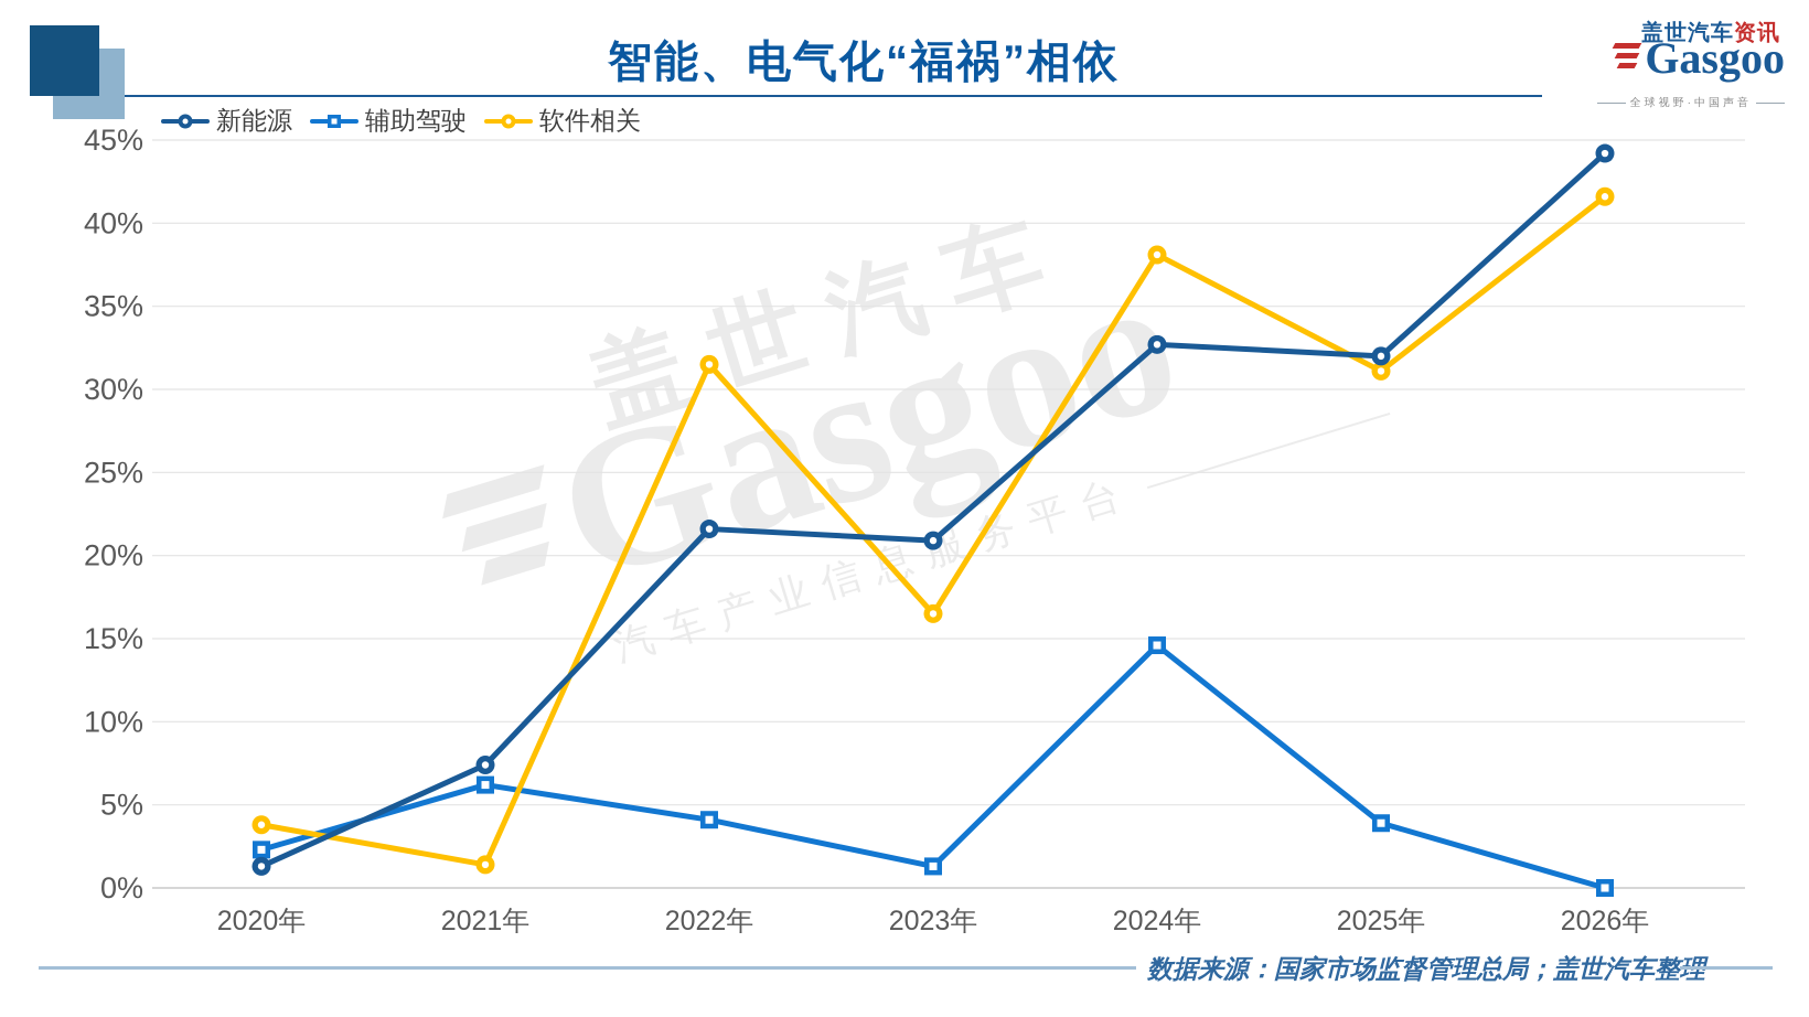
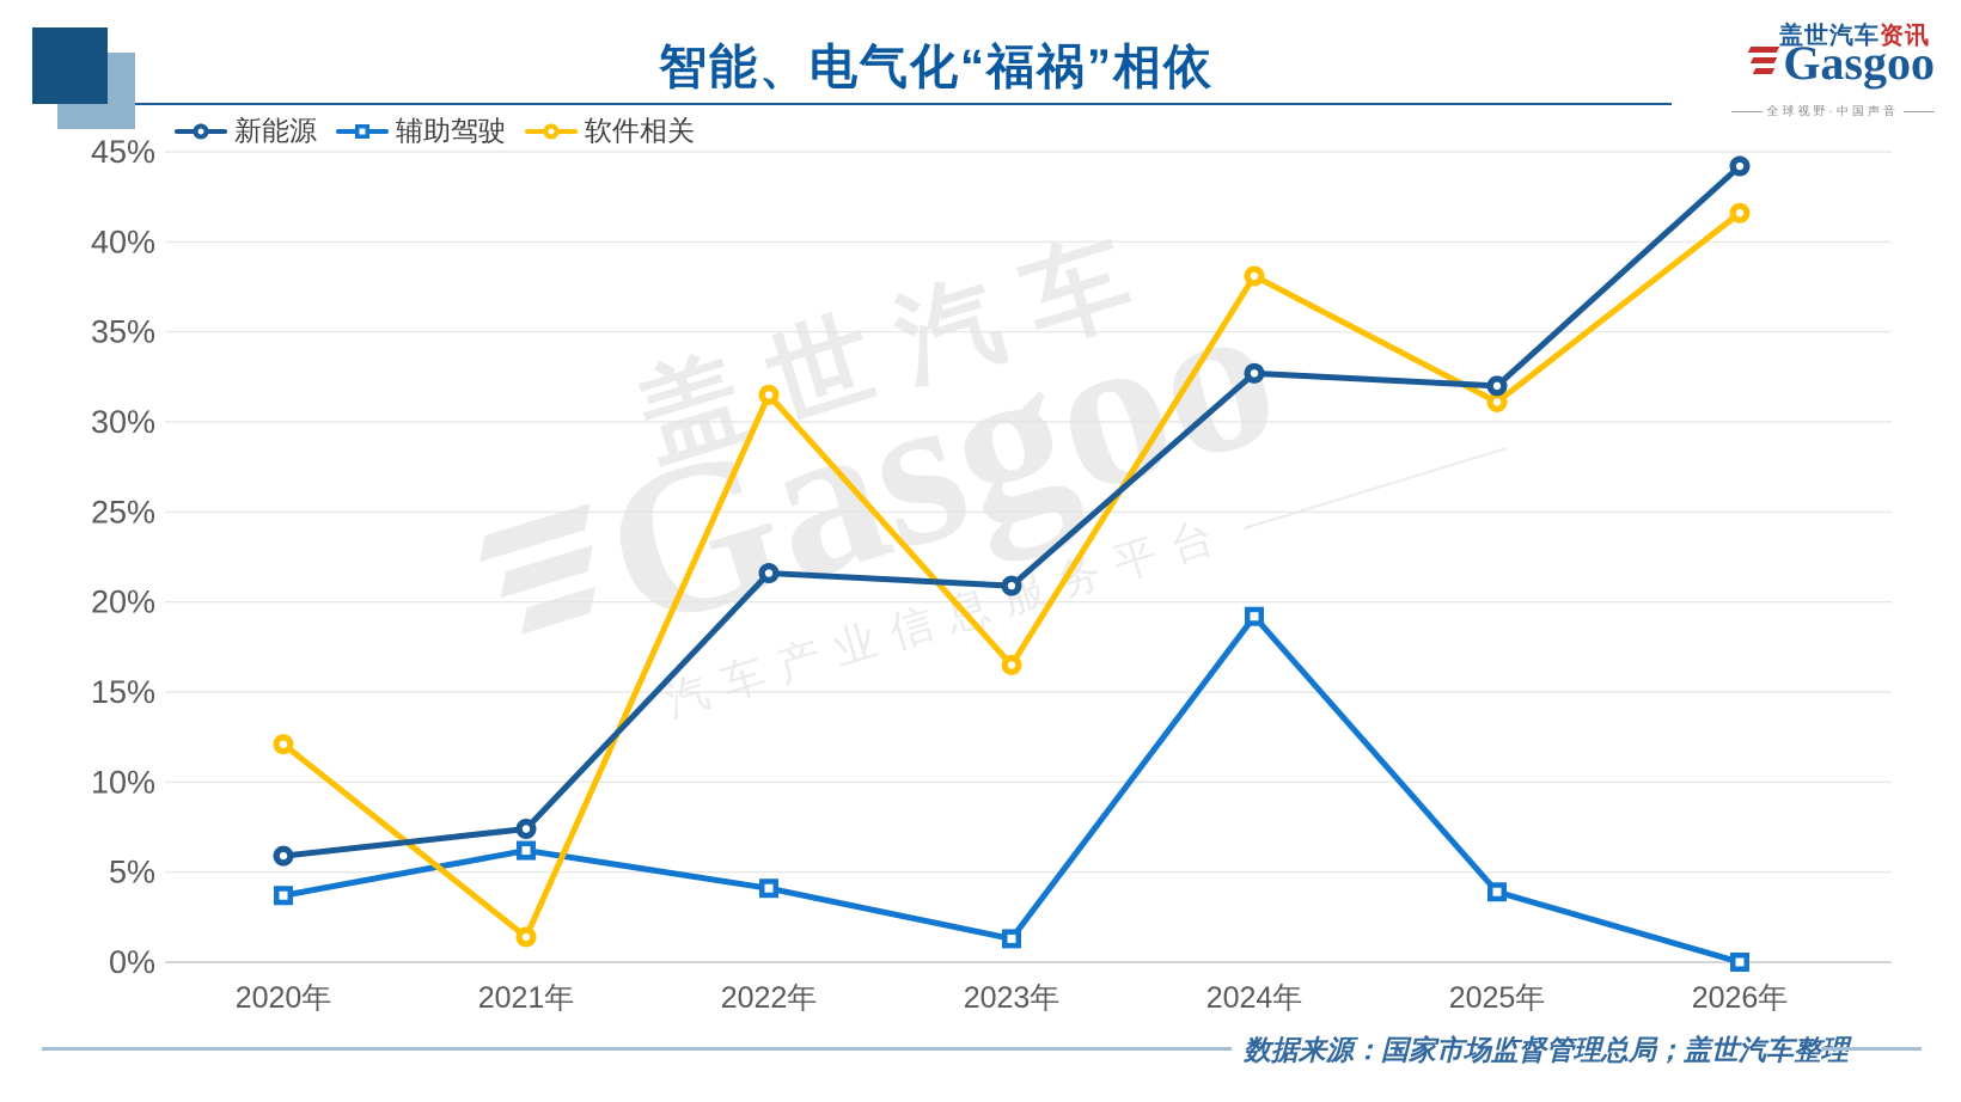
新能源/2020年: 1.3% -> 5.9%
辅助驾驶/2020年: 2.3% -> 3.7%
软件相关/2020年: 3.8% -> 12.1%
辅助驾驶/2024年: 14.6% -> 19.2%
